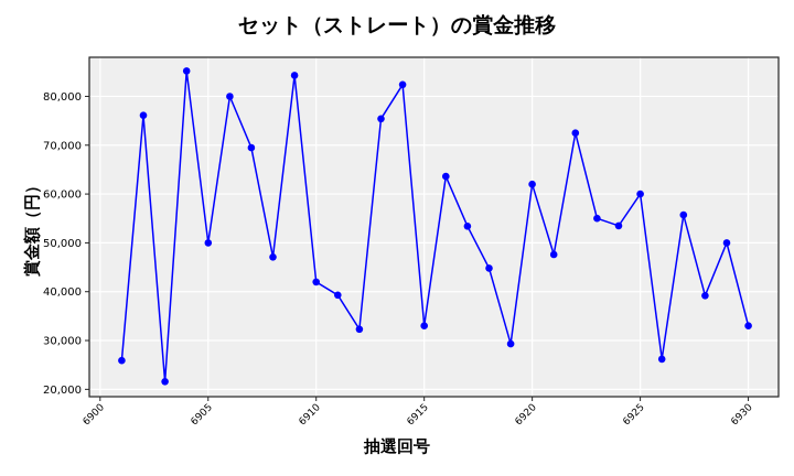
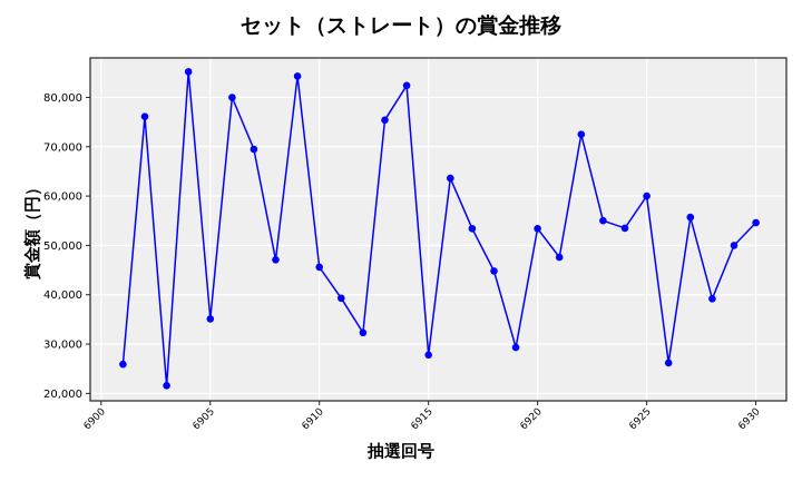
6905: 50000 -> 35000
6910: 42000 -> 46000
6915: 33000 -> 28000
6920: 62000 -> 53000
6930: 33000 -> 55000
